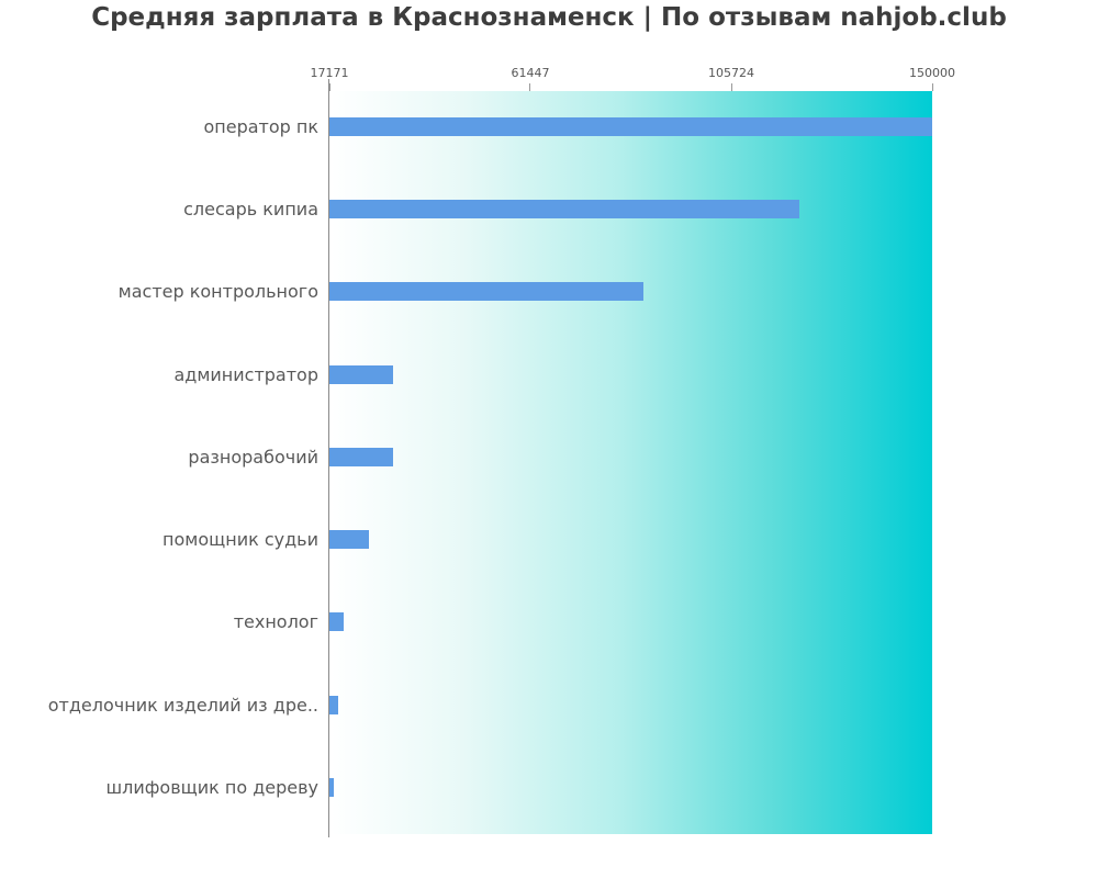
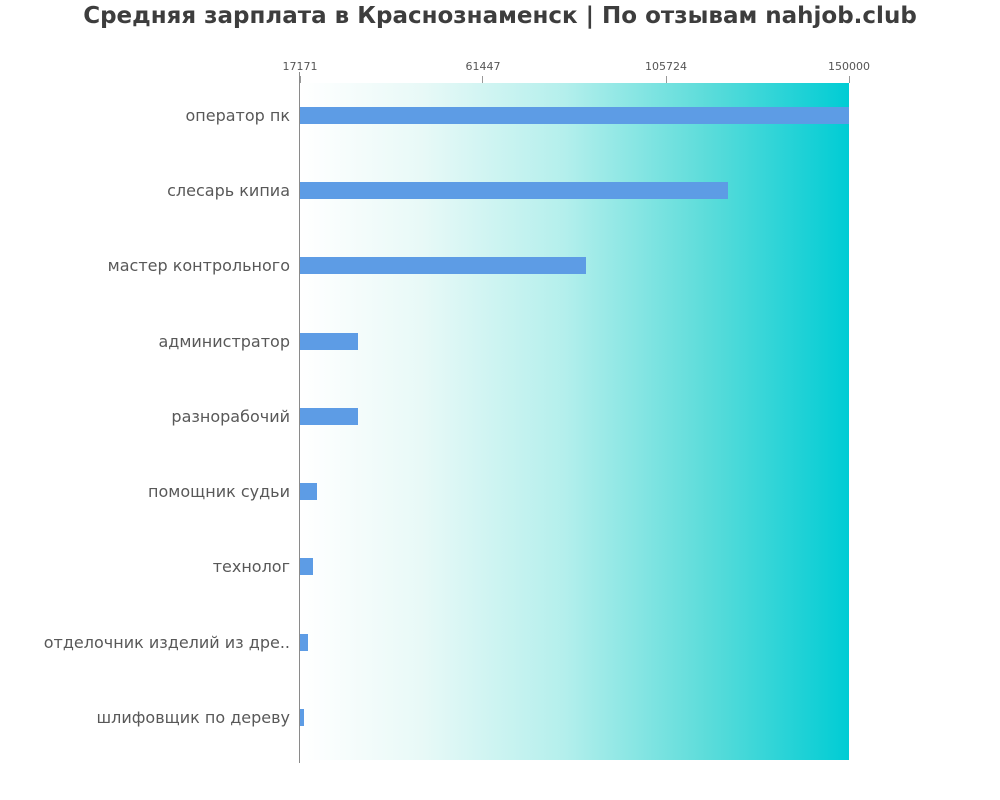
помощник судьи: 26000 -> 21000
